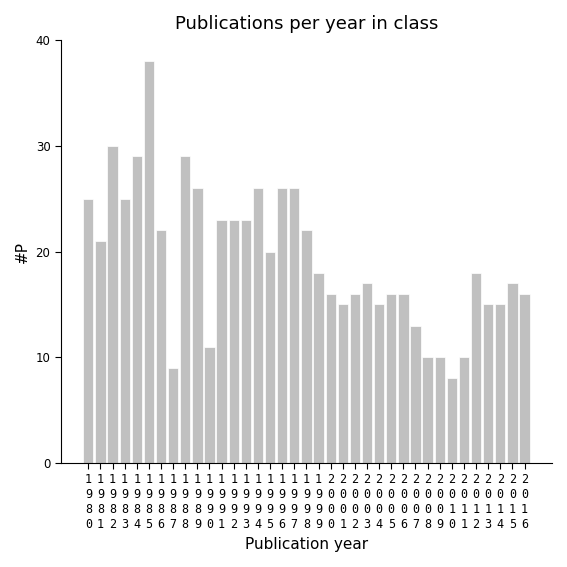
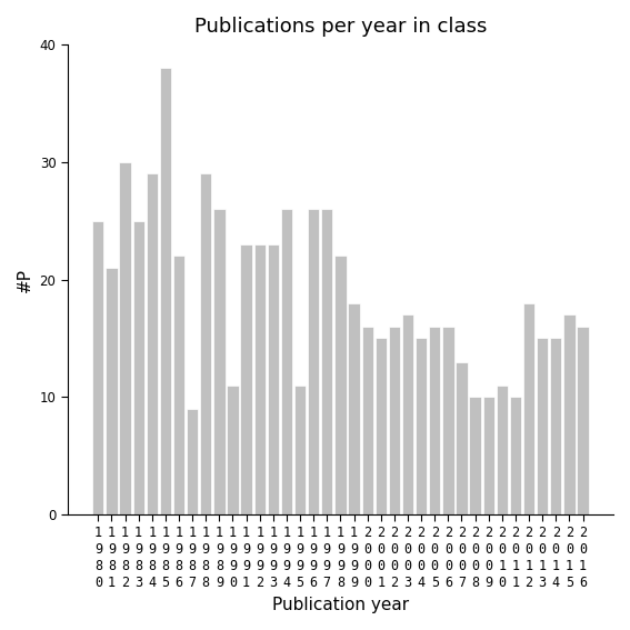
1 9 9 5: 20 -> 11
2 0 1 0: 8 -> 11
